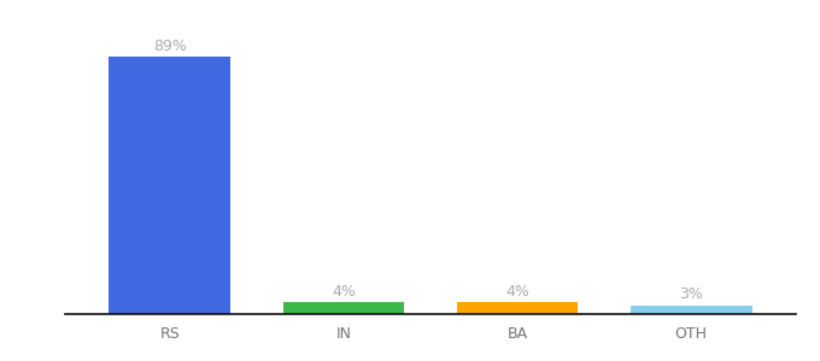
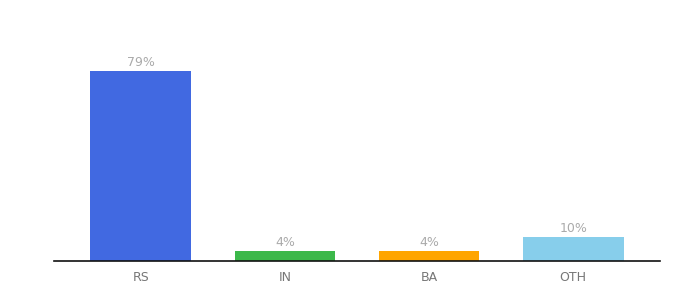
RS: 89% -> 79%
OTH: 3% -> 10%
